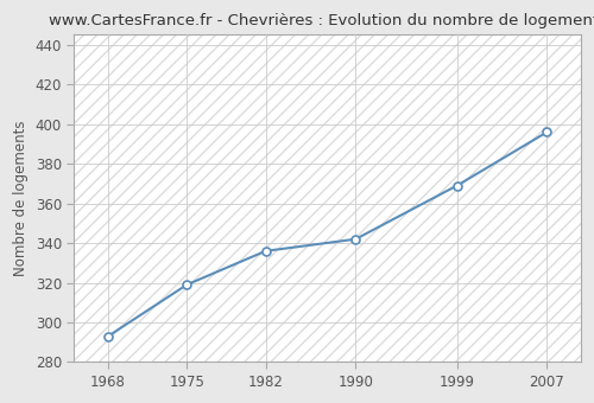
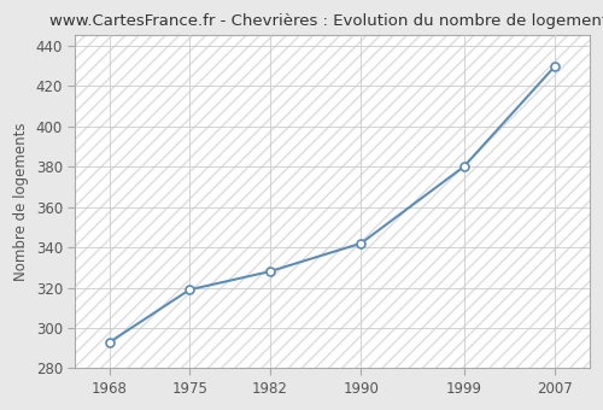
1982: 336 -> 328
1999: 369 -> 380
2007: 396 -> 430
